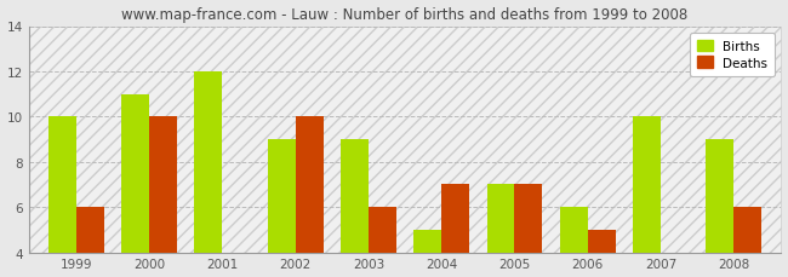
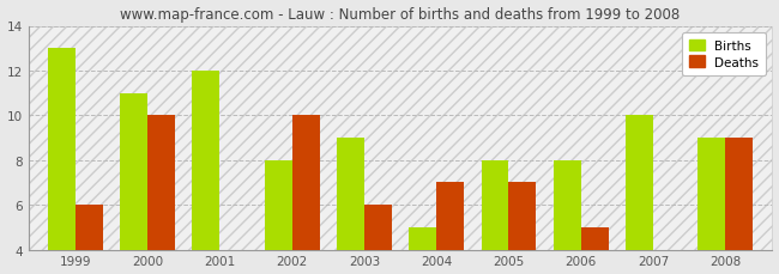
Births/1999: 10 -> 13
Births/2002: 9 -> 8
Births/2005: 7 -> 8
Births/2006: 6 -> 8
Deaths/2008: 6 -> 9
